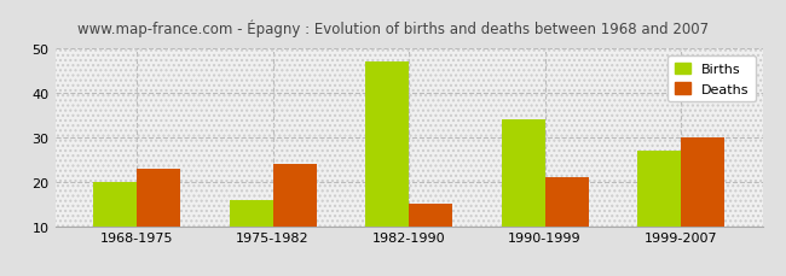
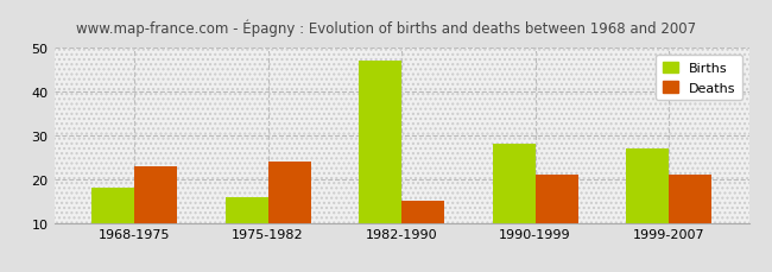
Births/1968-1975: 20 -> 18
Births/1990-1999: 34 -> 28
Deaths/1999-2007: 30 -> 21
